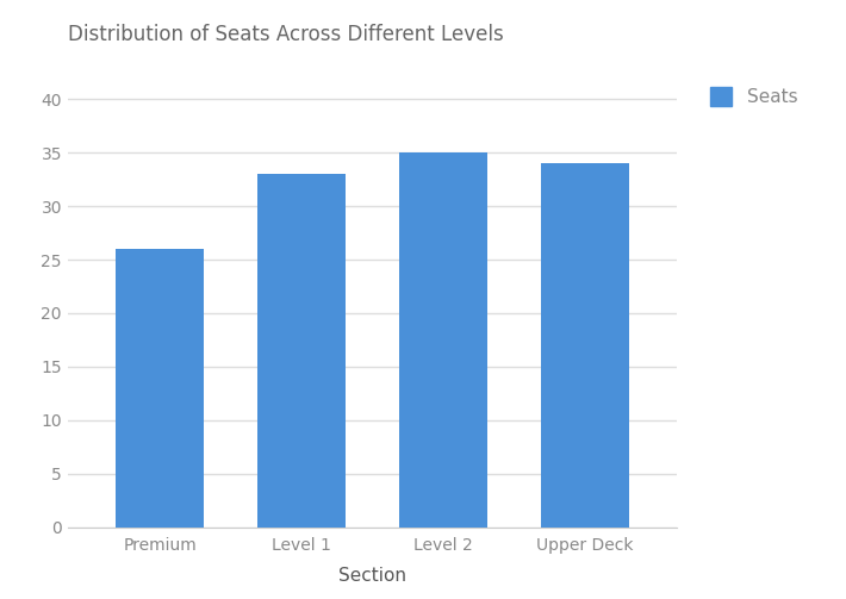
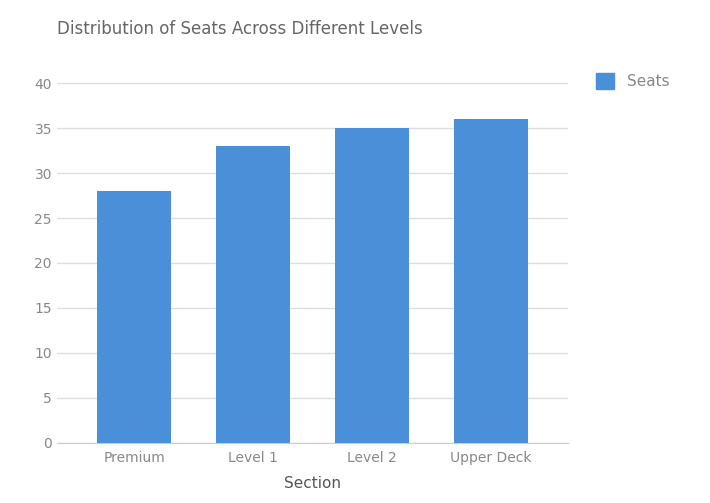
Premium: 26 -> 28
Upper Deck: 34 -> 36
